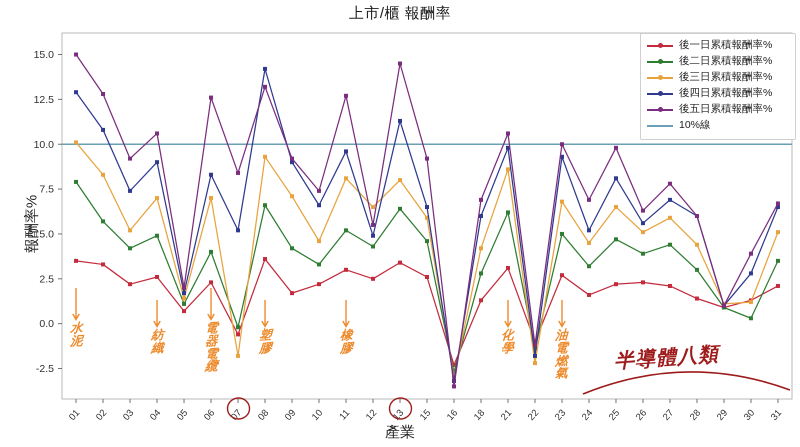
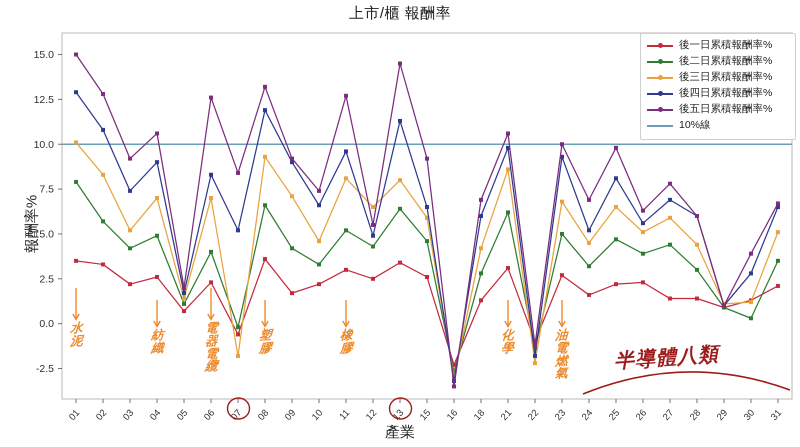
後四日累積報酬率%/08: 14.2 -> 11.9
後一日累積報酬率%/27: 2.1 -> 1.4
